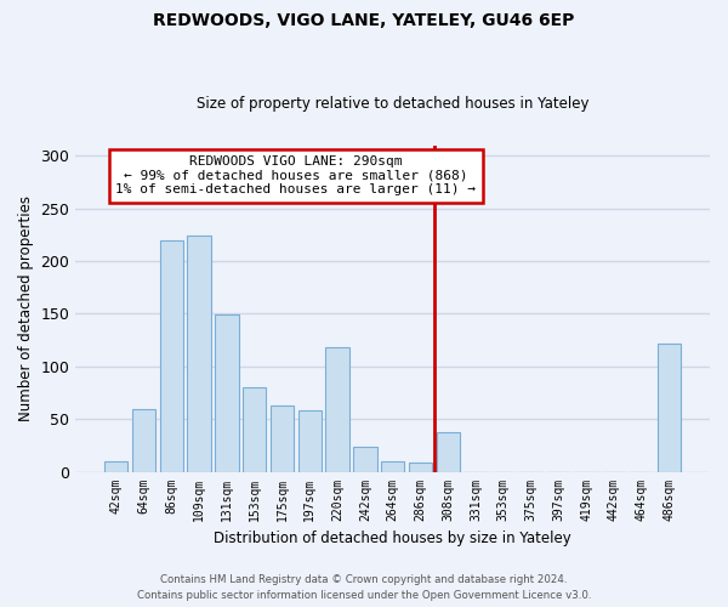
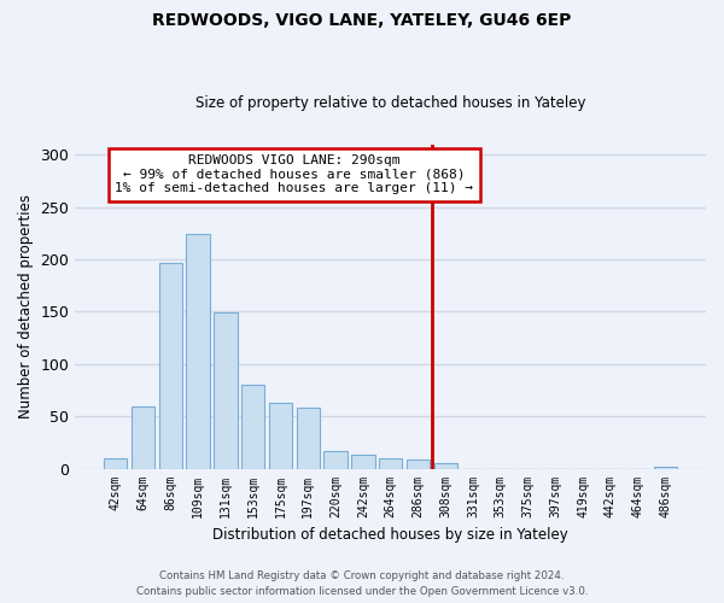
86sqm: 220 -> 196
220sqm: 118 -> 17
242sqm: 24 -> 13
308sqm: 38 -> 5
486sqm: 122 -> 2
